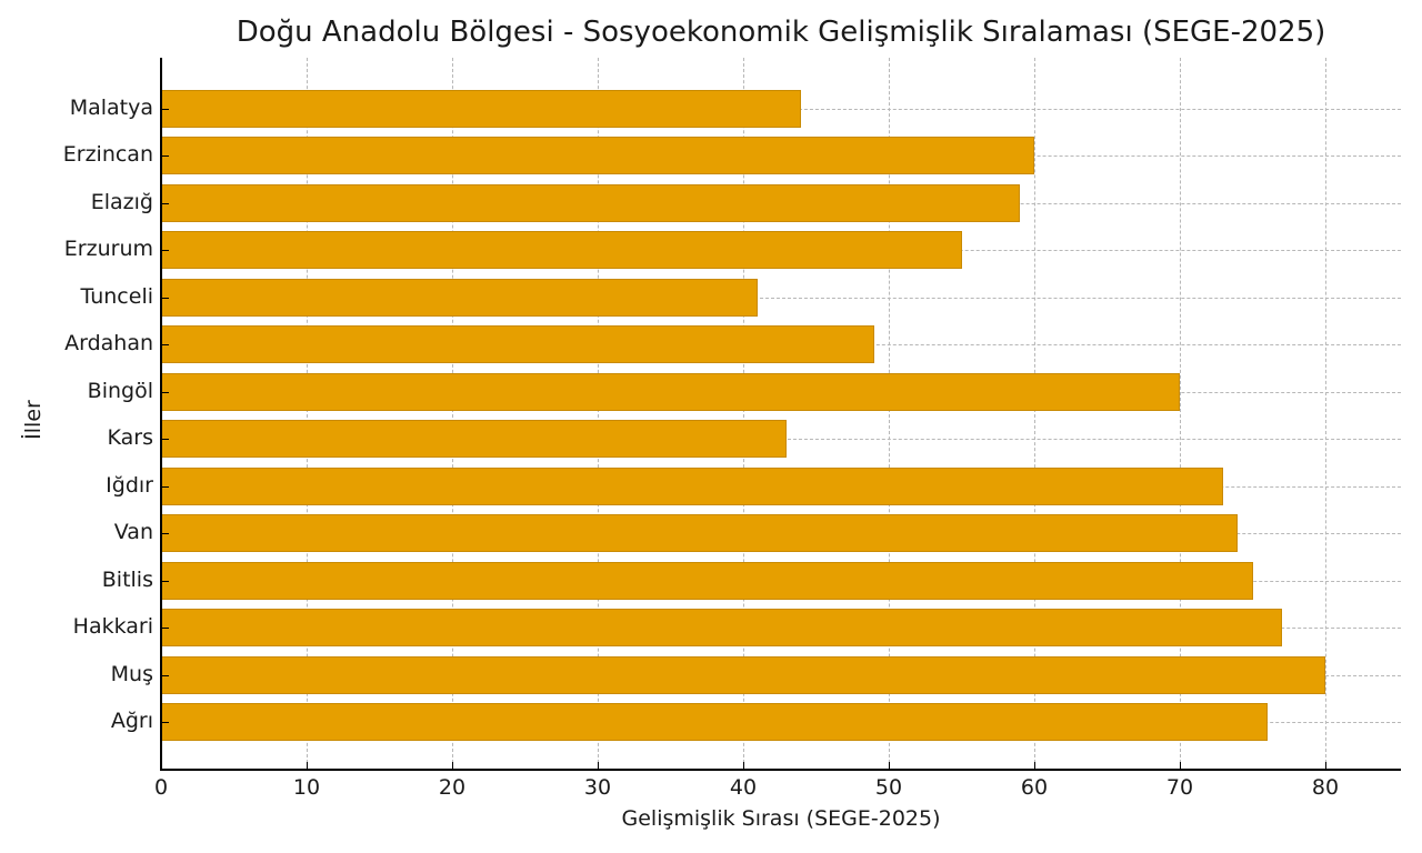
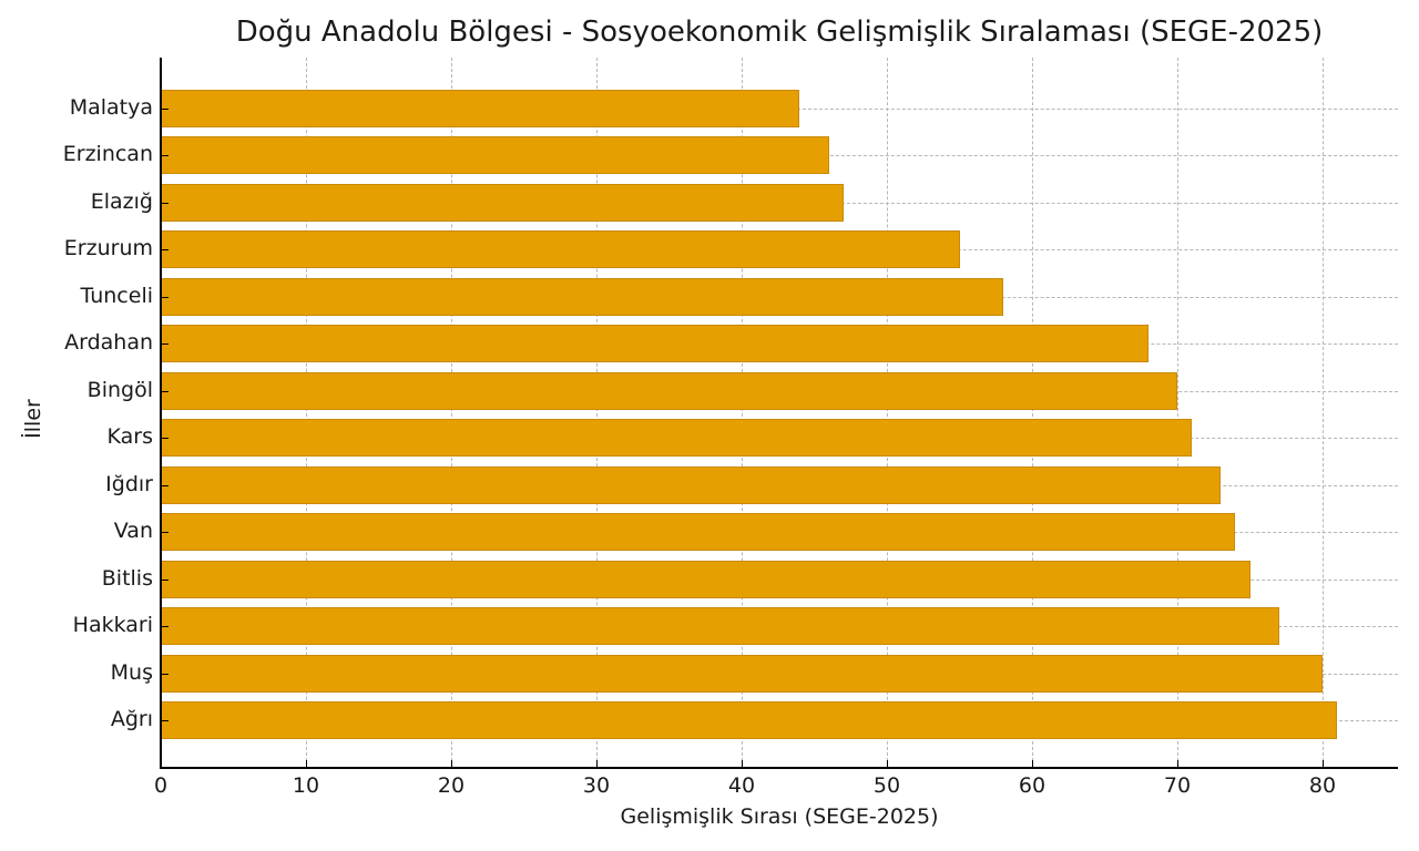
Erzincan: 60 -> 46
Elazığ: 59 -> 47
Tunceli: 41 -> 58
Ardahan: 49 -> 68
Kars: 43 -> 71
Ağrı: 76 -> 81
